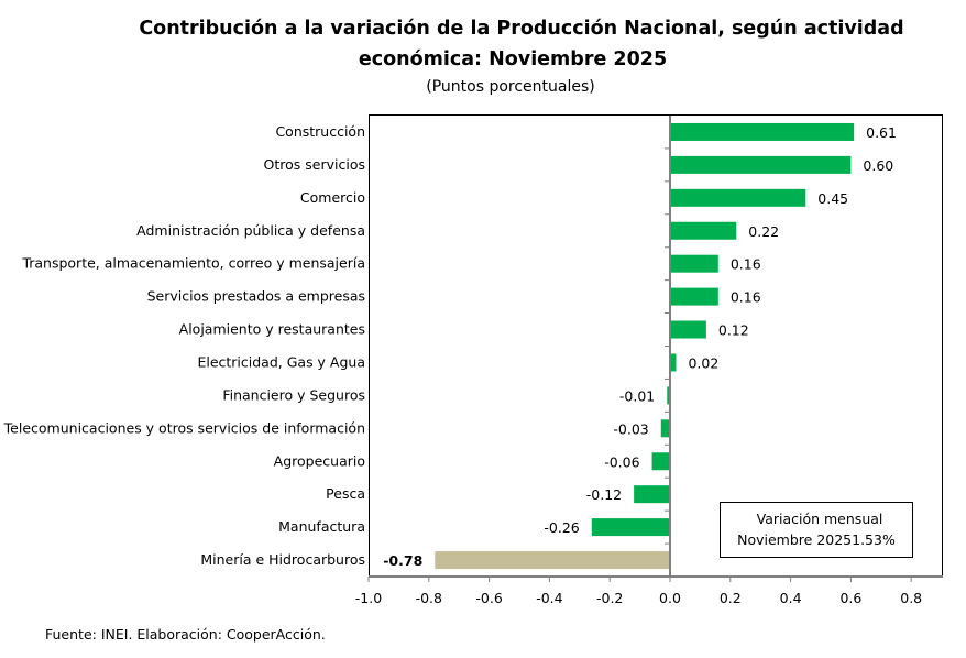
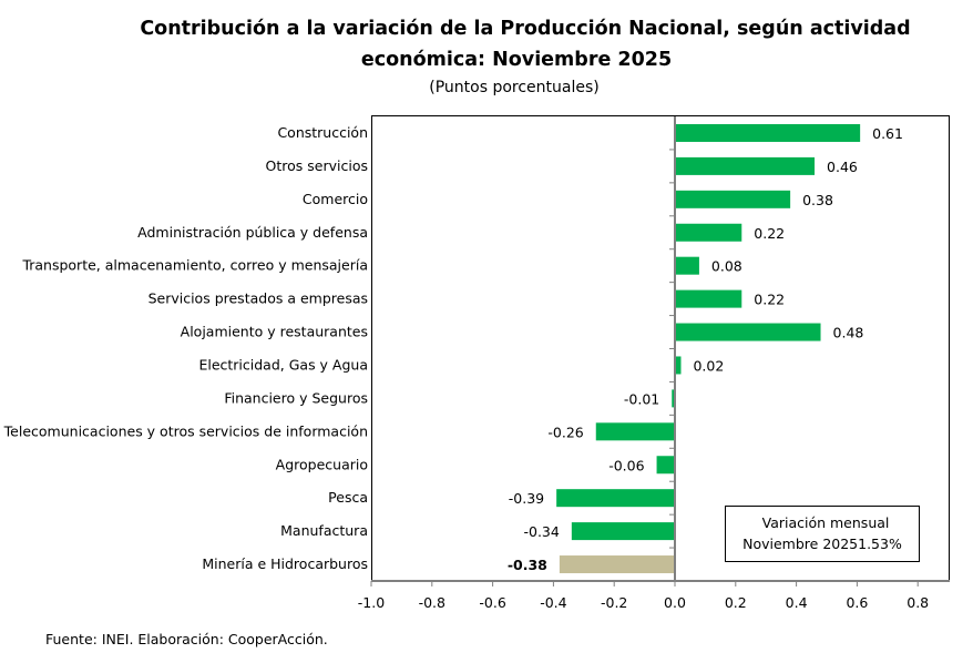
Otros servicios: 0.60 -> 0.46
Comercio: 0.45 -> 0.38
Transporte, almacenamiento, correo y mensajería: 0.16 -> 0.08
Servicios prestados a empresas: 0.16 -> 0.22
Alojamiento y restaurantes: 0.12 -> 0.48
Telecomunicaciones y otros servicios de información: -0.03 -> -0.26
Pesca: -0.12 -> -0.39
Manufactura: -0.26 -> -0.34
Minería e Hidrocarburos: -0.78 -> -0.38
